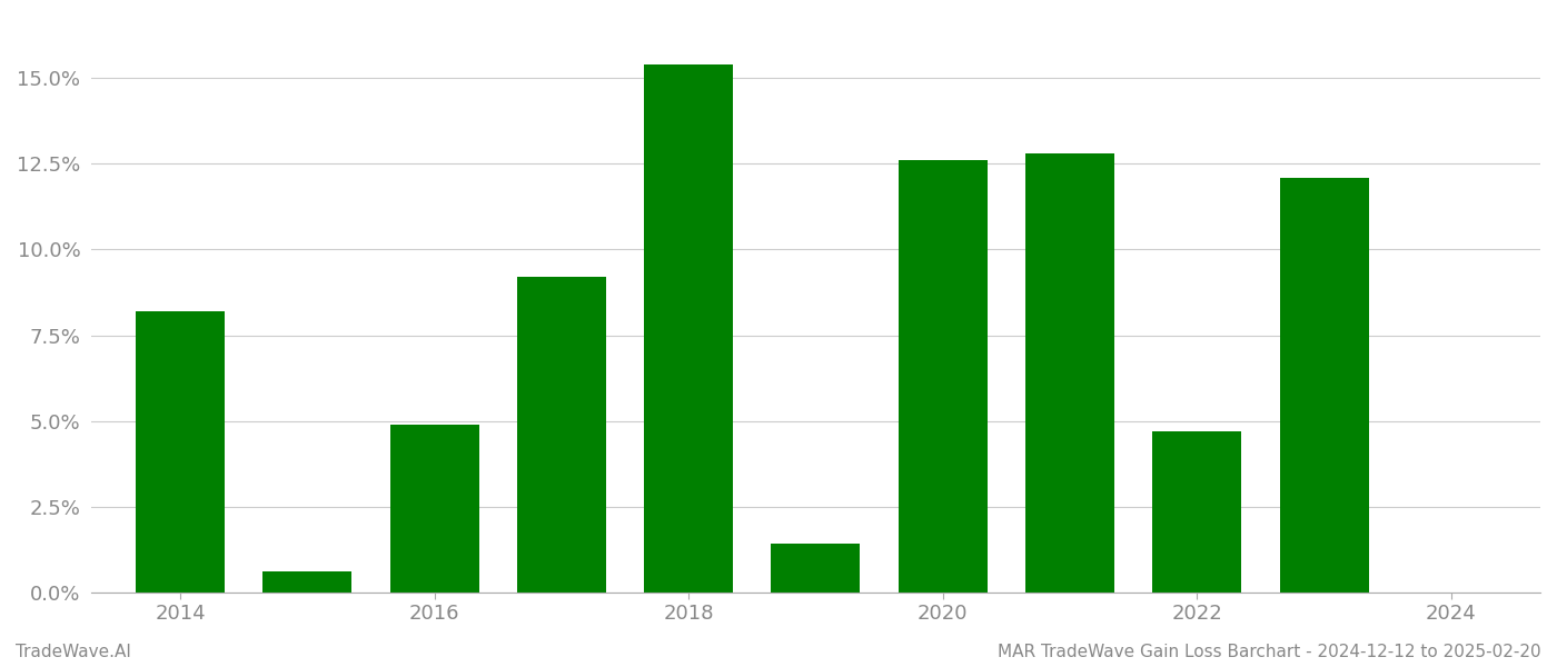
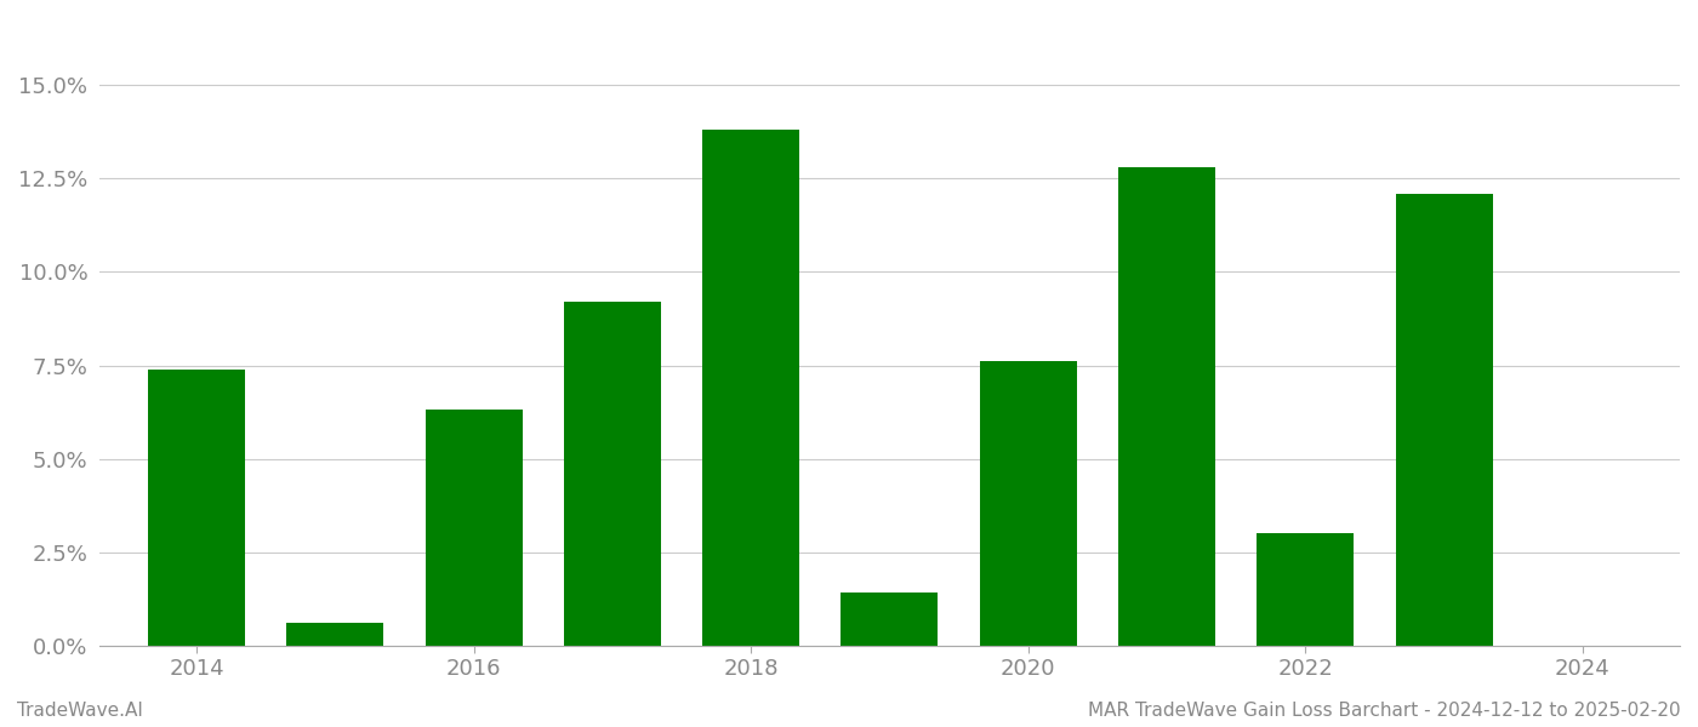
2014: 8.2% -> 7.4%
2016: 4.9% -> 6.3%
2018: 15.4% -> 13.8%
2020: 12.6% -> 7.6%
2022: 4.7% -> 3.0%
